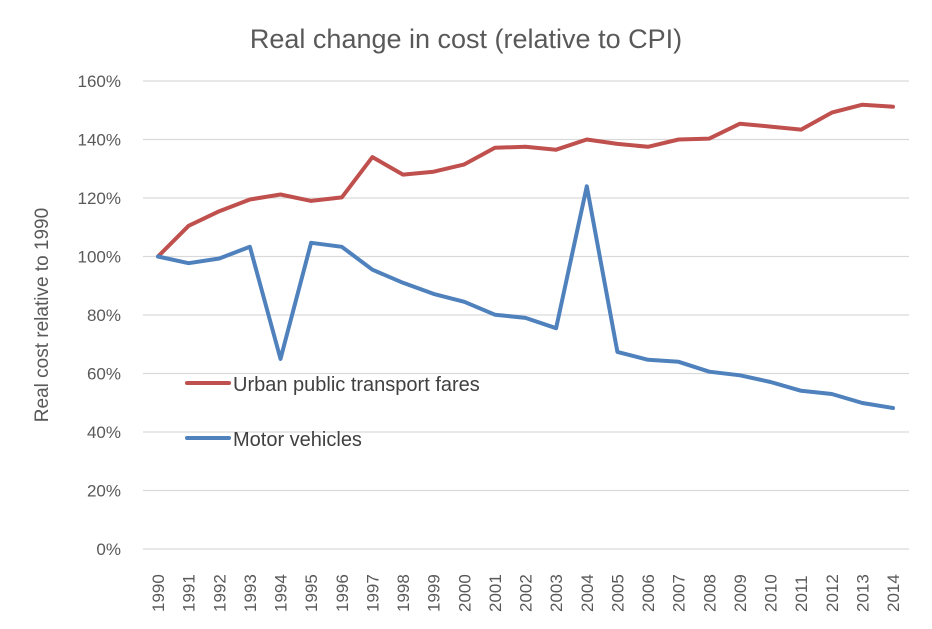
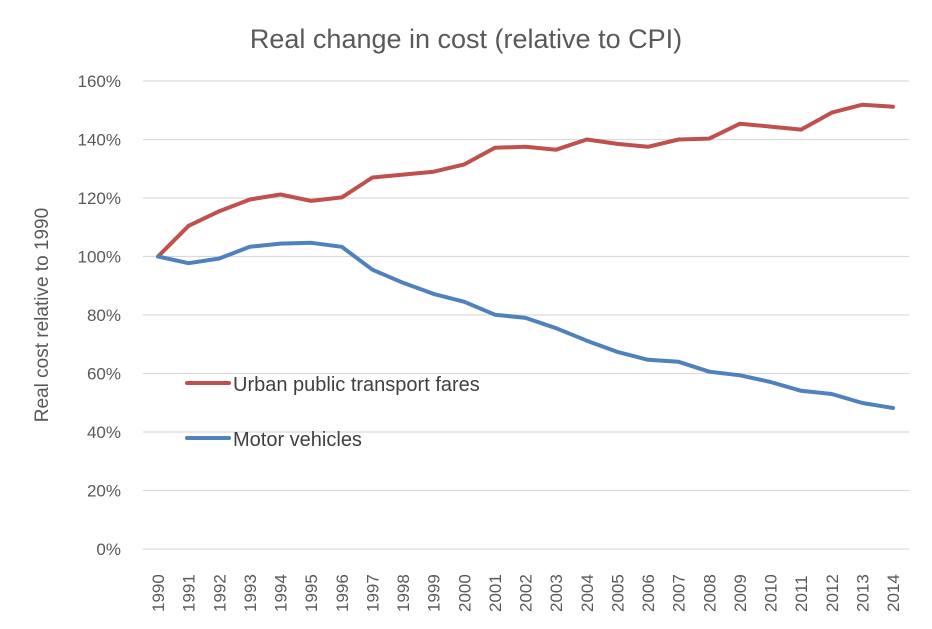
Motor vehicles/1994: 65% -> 104%
Urban public transport fares/1997: 134% -> 127%
Motor vehicles/2004: 124% -> 71%
